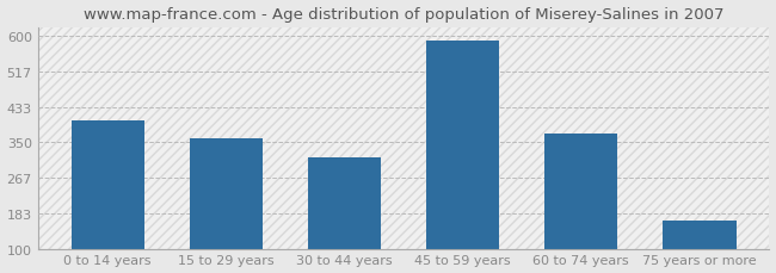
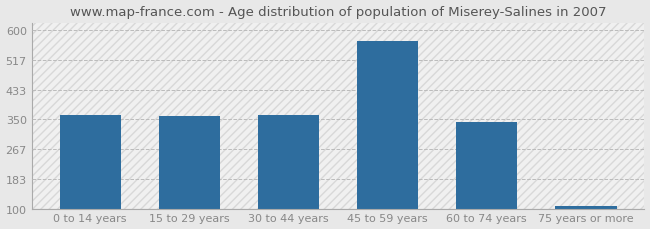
0 to 14 years: 400 -> 363
30 to 44 years: 315 -> 361
45 to 59 years: 590 -> 570
60 to 74 years: 370 -> 342
75 years or more: 165 -> 107
